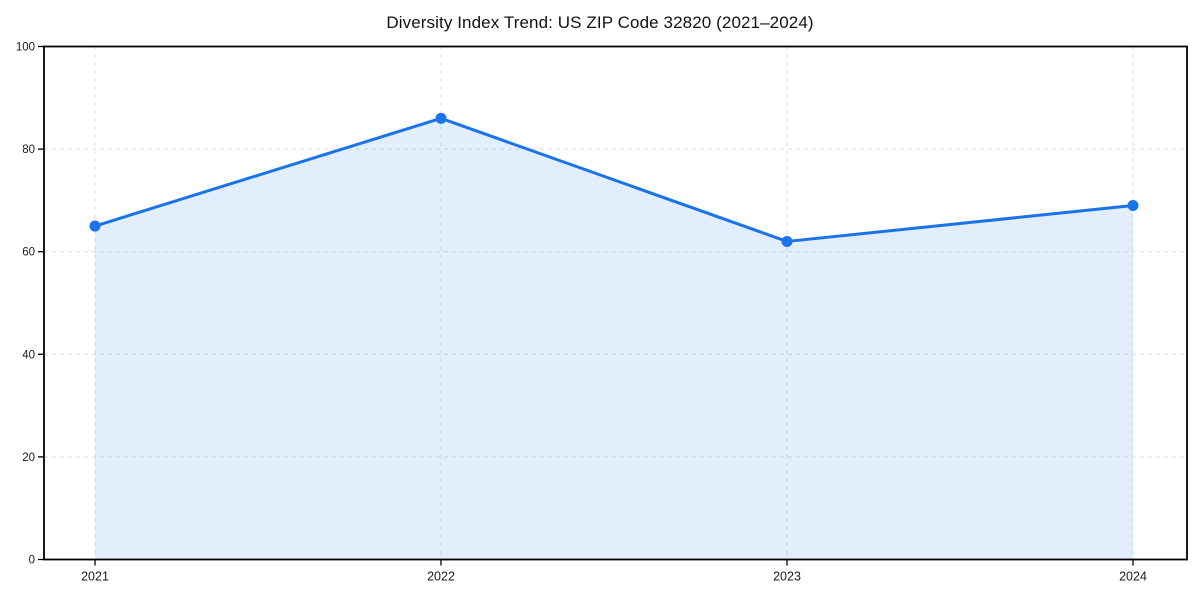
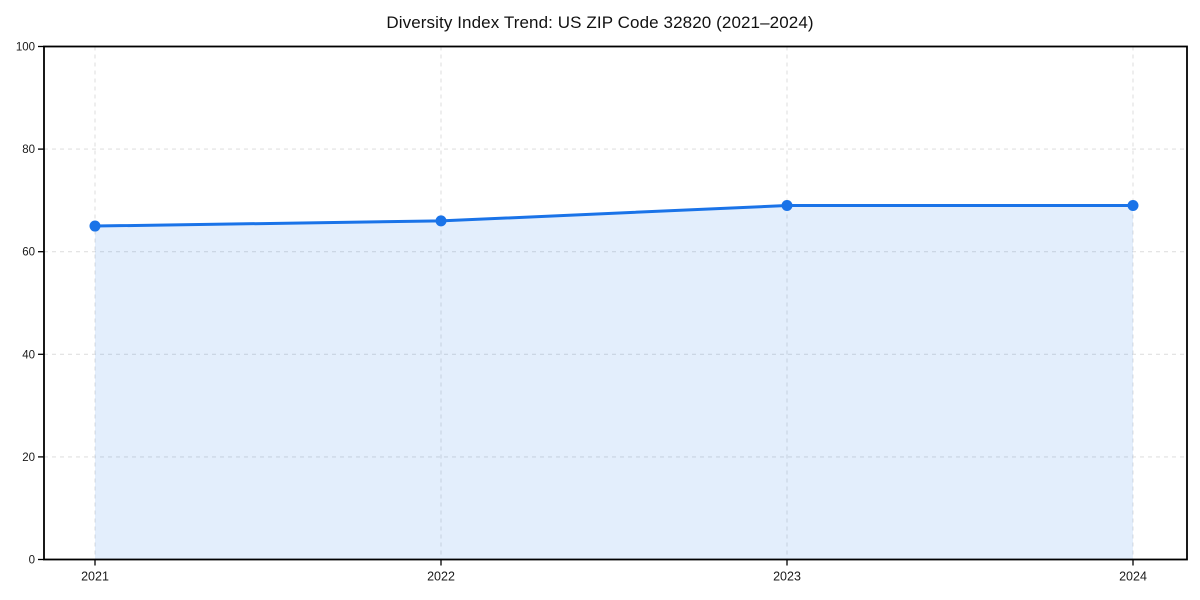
2022: 86 -> 66
2023: 62 -> 69
